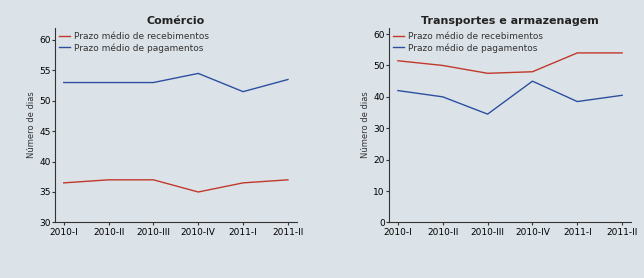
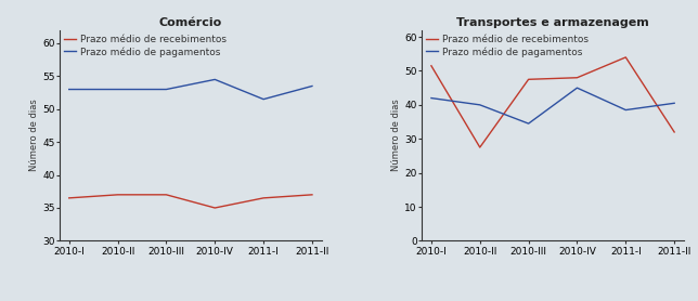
Transportes e armazenagem/Prazo médio de recebimentos/2010-II: 50.0 -> 27.5
Transportes e armazenagem/Prazo médio de recebimentos/2011-II: 54.0 -> 32.0
